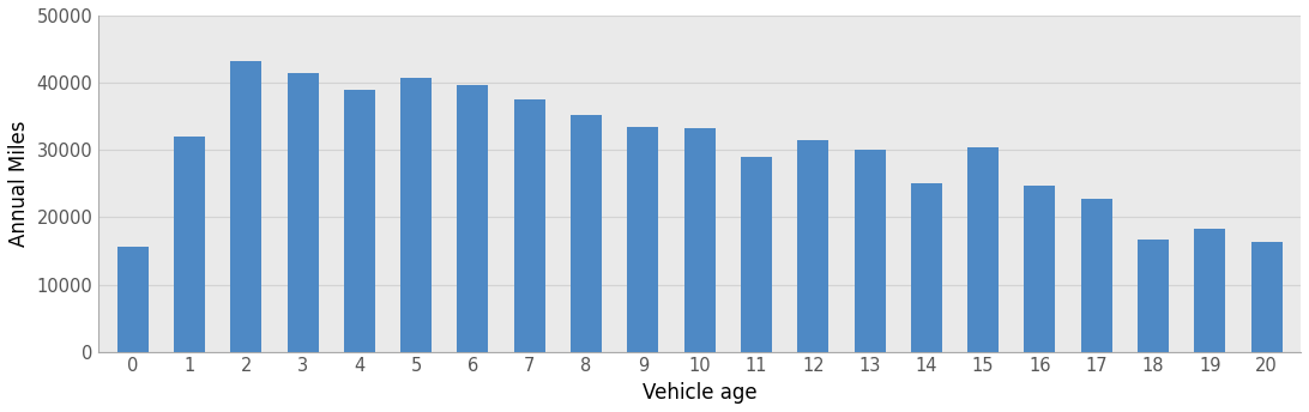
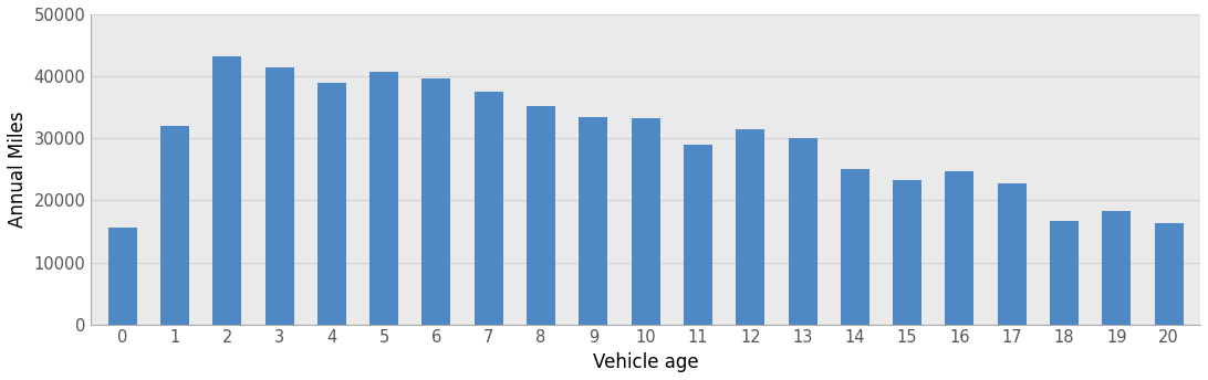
15: 30400 -> 23300
